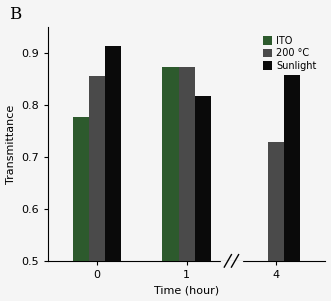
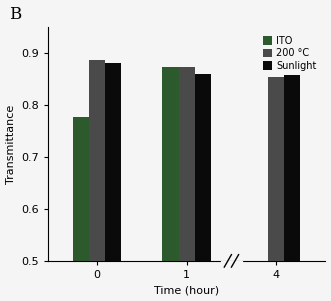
200 °C/0: 0.856 -> 0.886
Sunlight/0: 0.914 -> 0.882
Sunlight/1: 0.818 -> 0.860
200 °C/4: 0.728 -> 0.854
